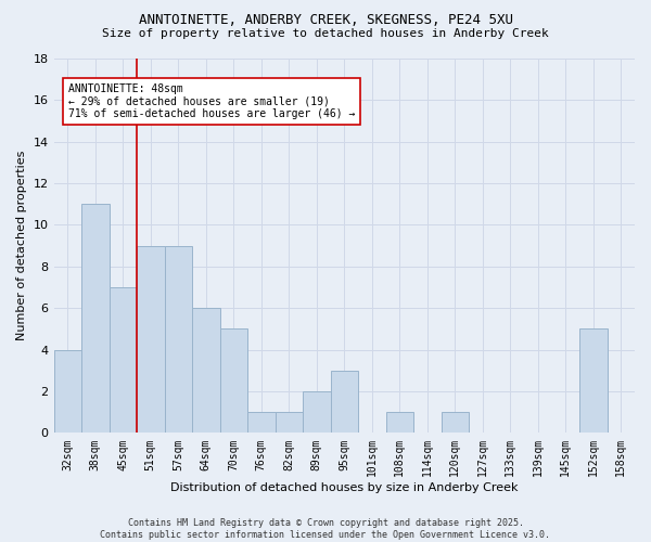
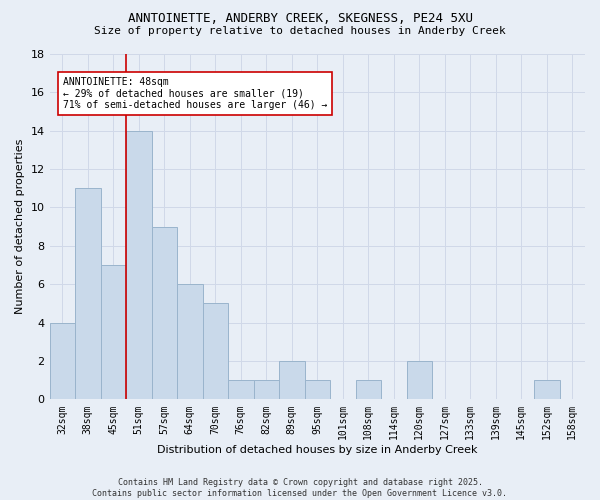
51sqm: 9 -> 14
95sqm: 3 -> 1
120sqm: 1 -> 2
152sqm: 5 -> 1
